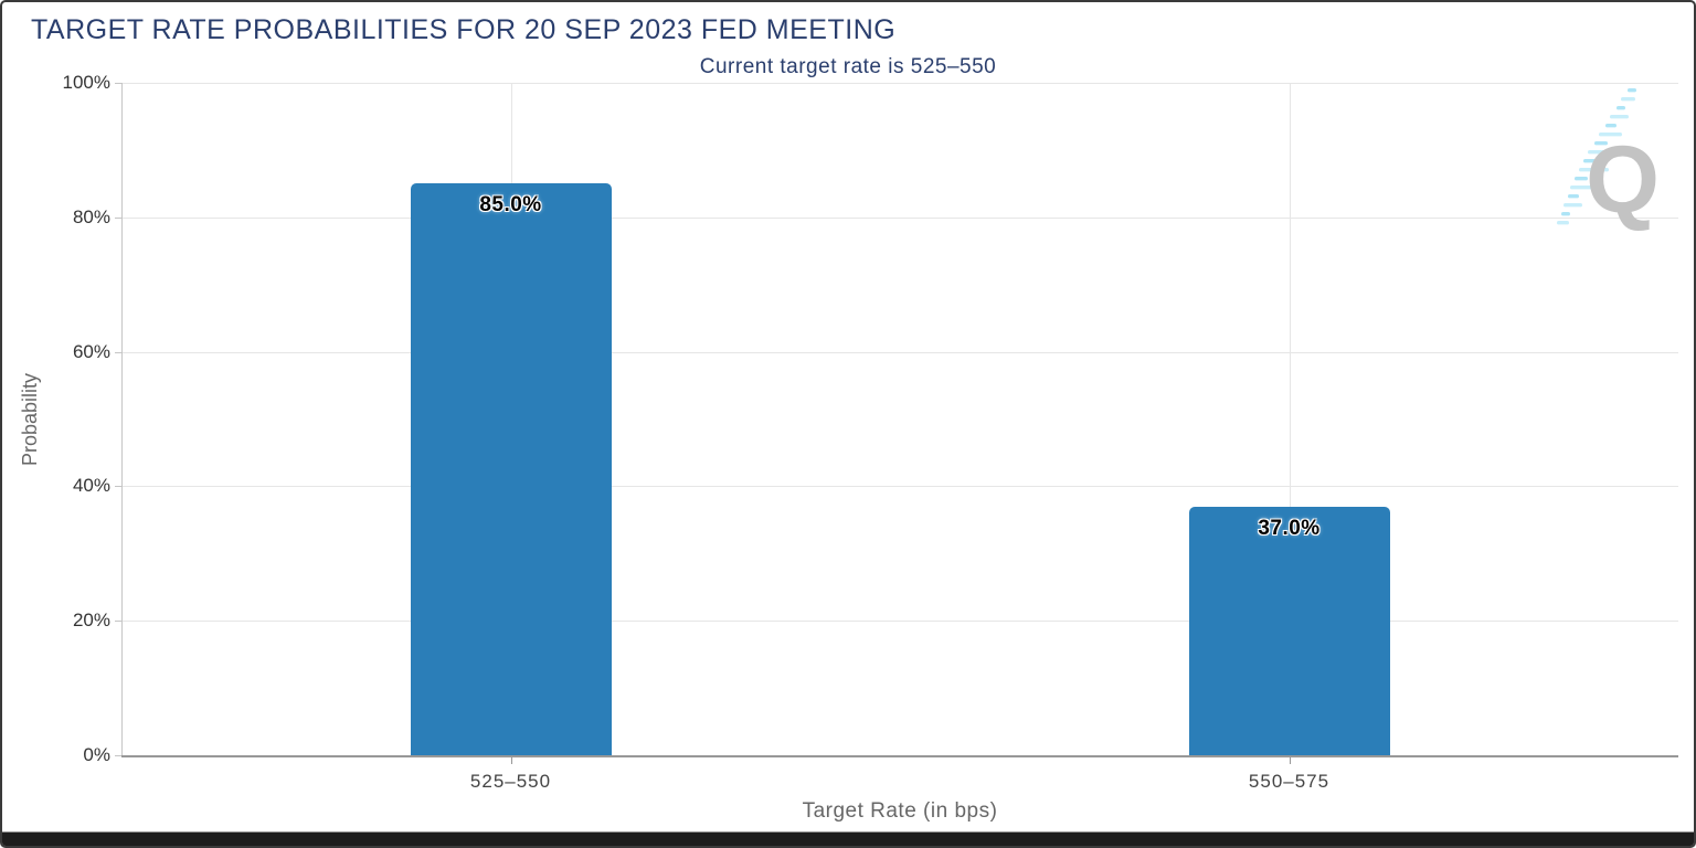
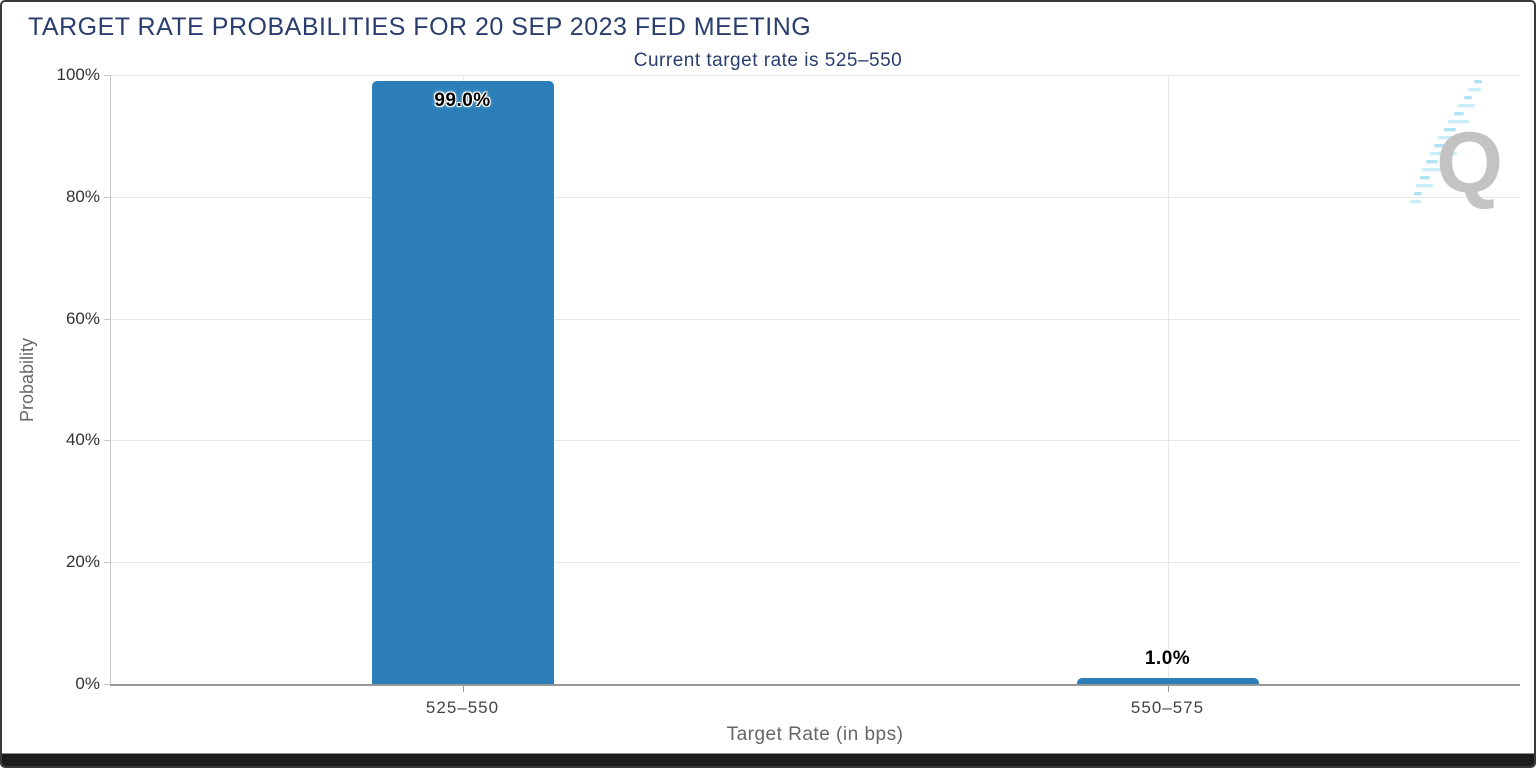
525–550: 85.0% -> 99.0%
550–575: 37.0% -> 1.0%
